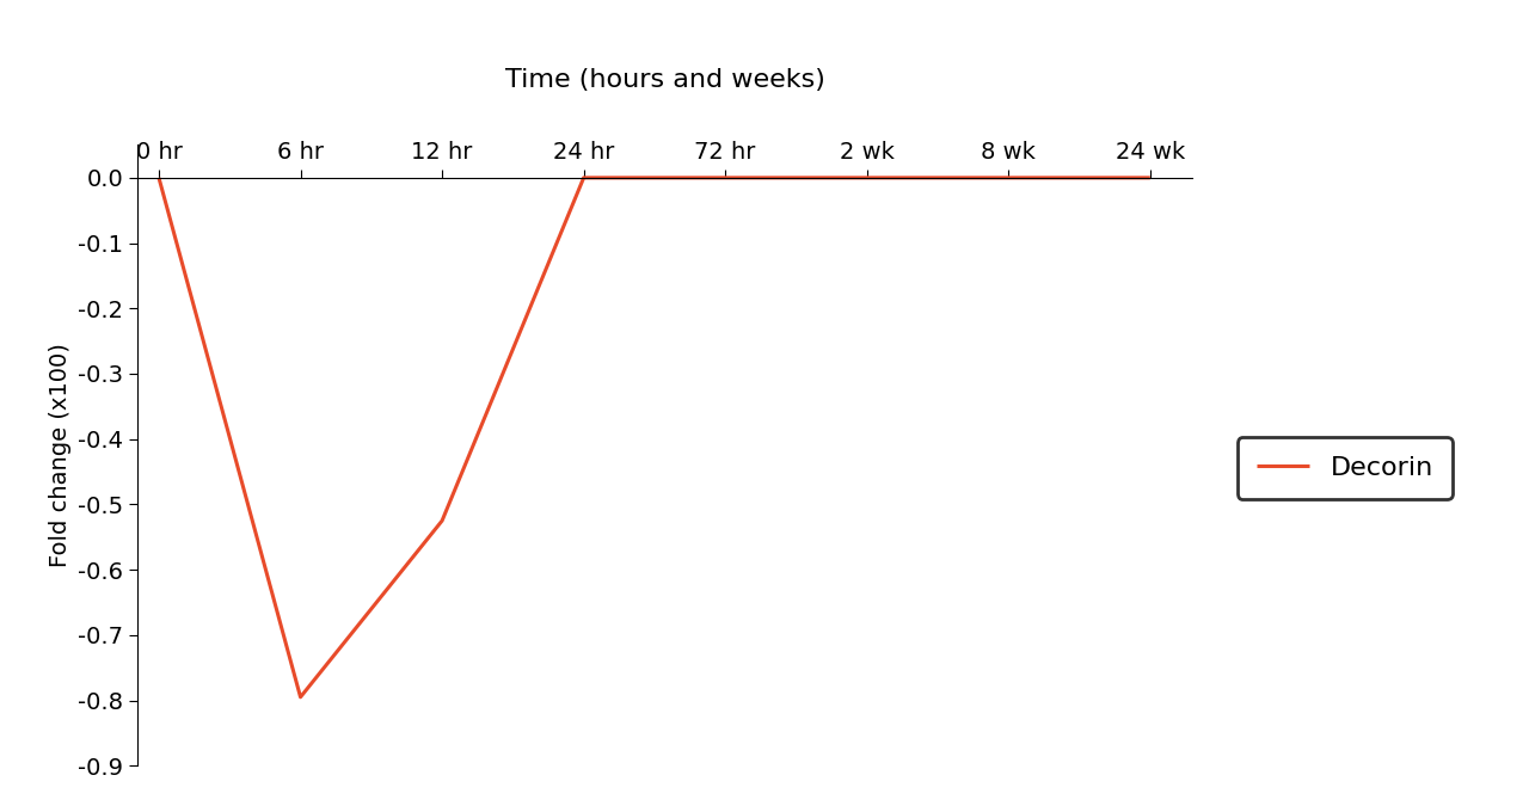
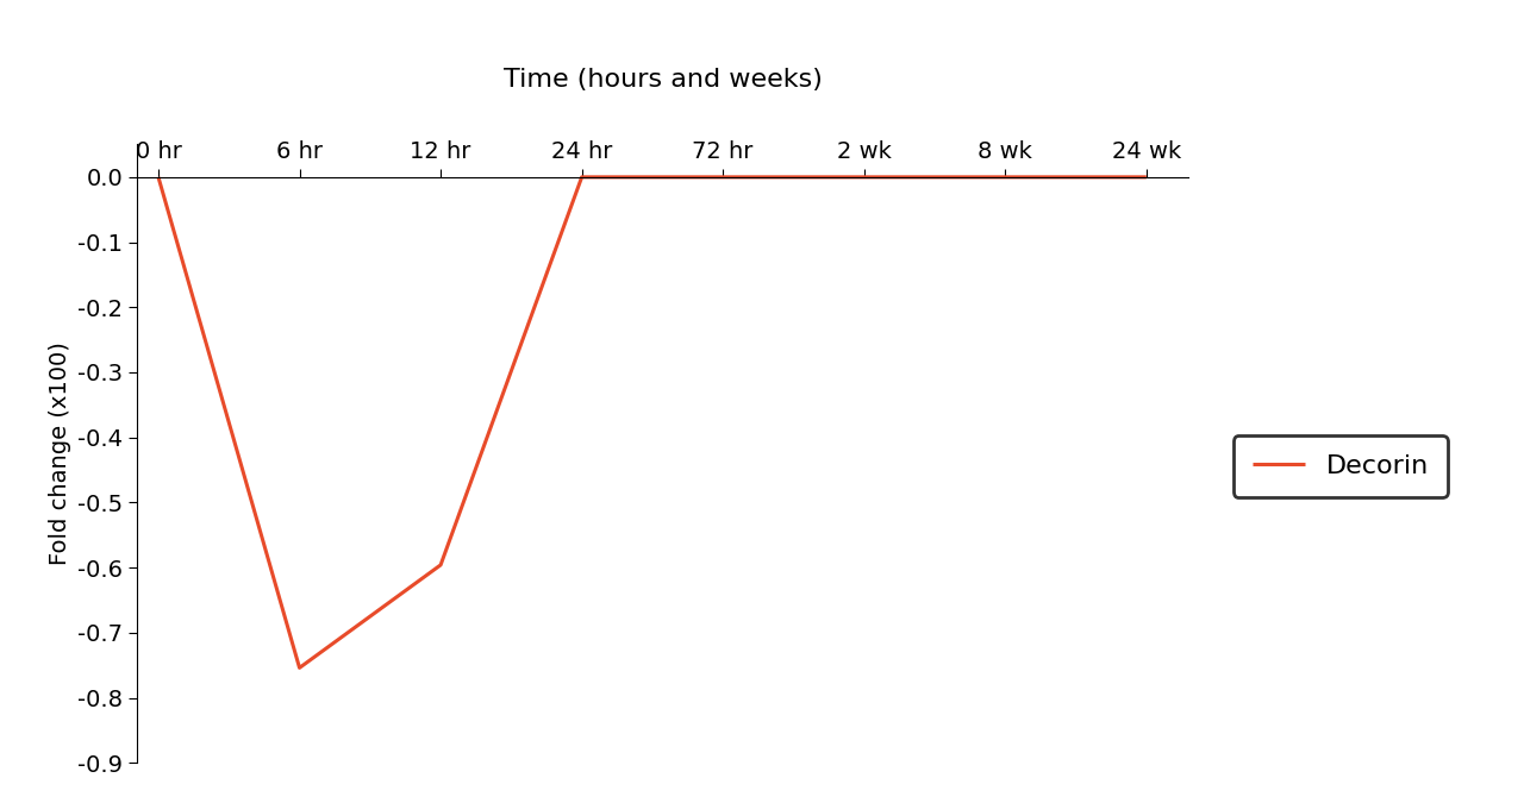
6 hr: -0.795 -> -0.754
12 hr: -0.525 -> -0.596
